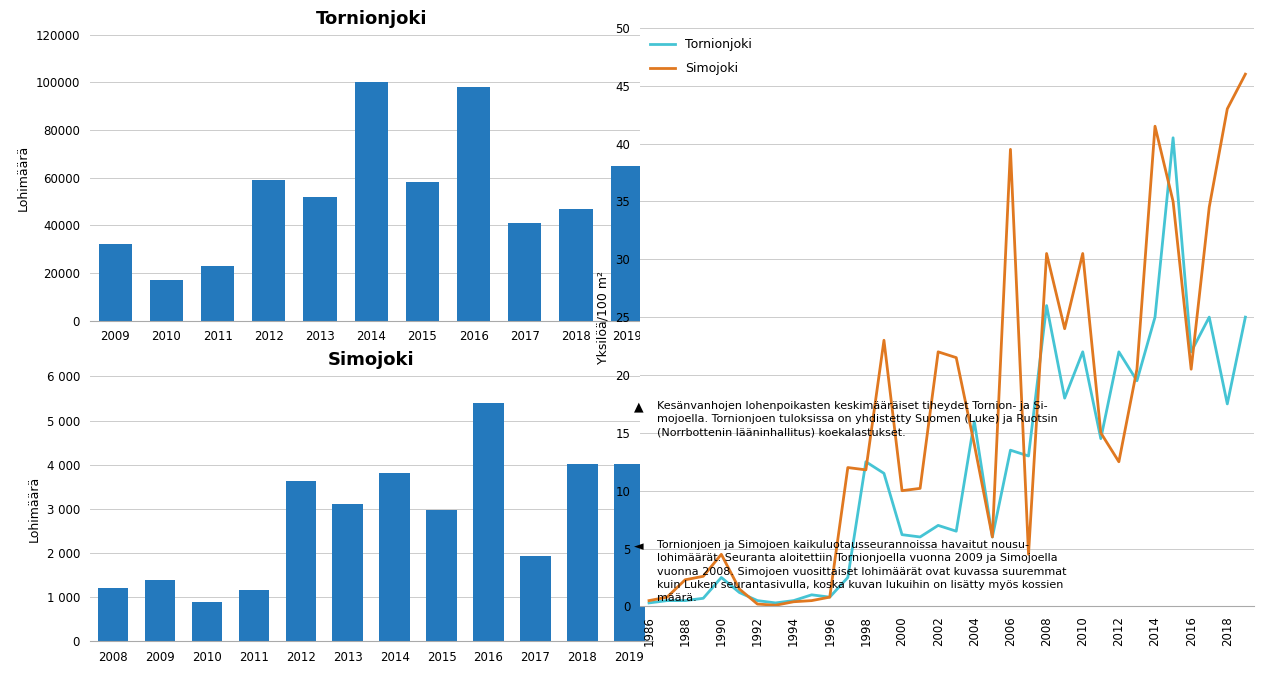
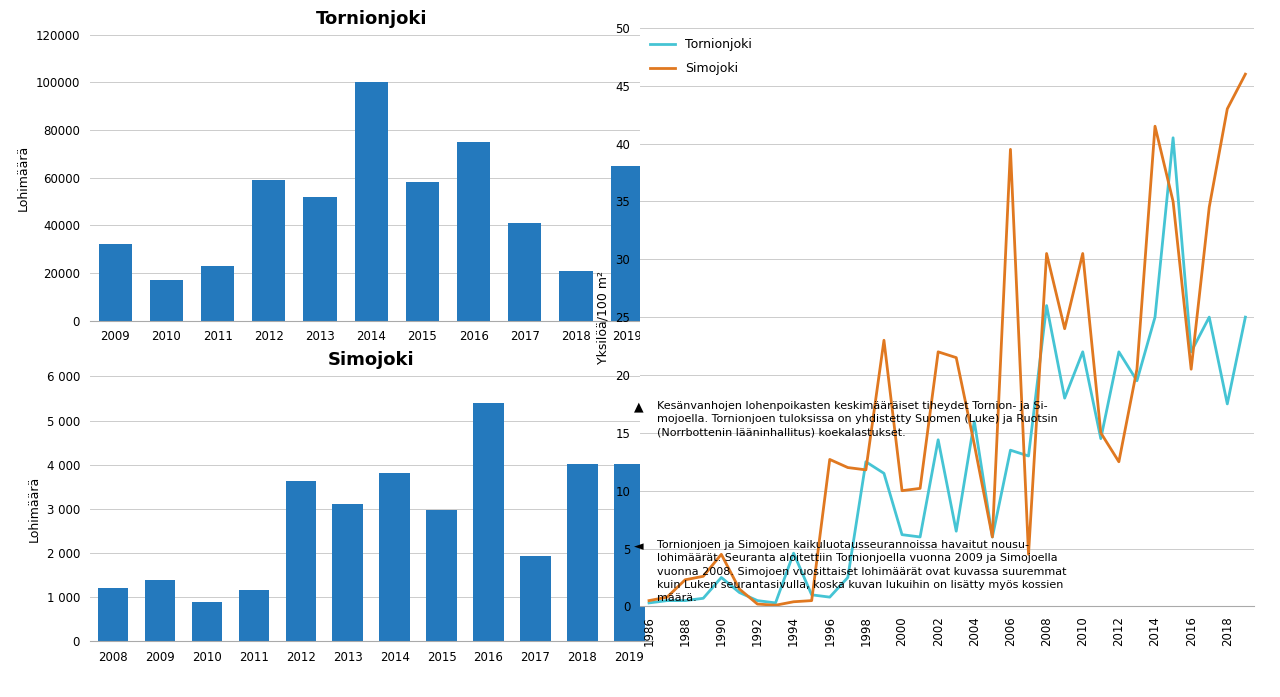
Tornionjoki/1994: 0.5 -> 4.6
Simojoki/1996: 0.8 -> 12.7
Tornionjoki/2002: 7.0 -> 14.4
Tornionjoki/2016: 98000 -> 75000
Tornionjoki/2018: 47000 -> 21000
